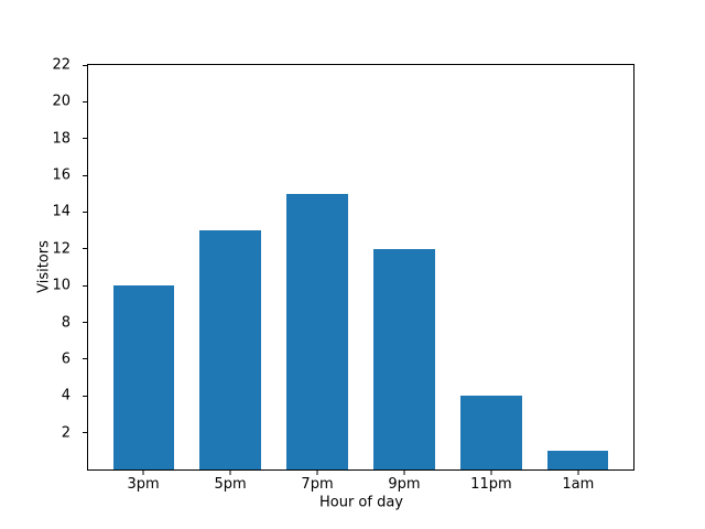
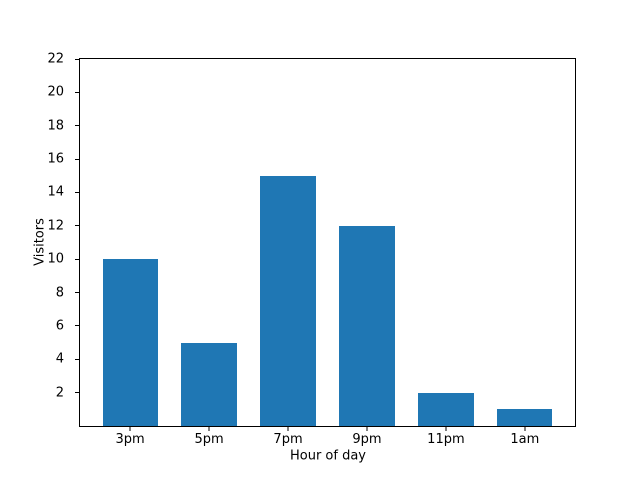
5pm: 13 -> 5
11pm: 4 -> 2
